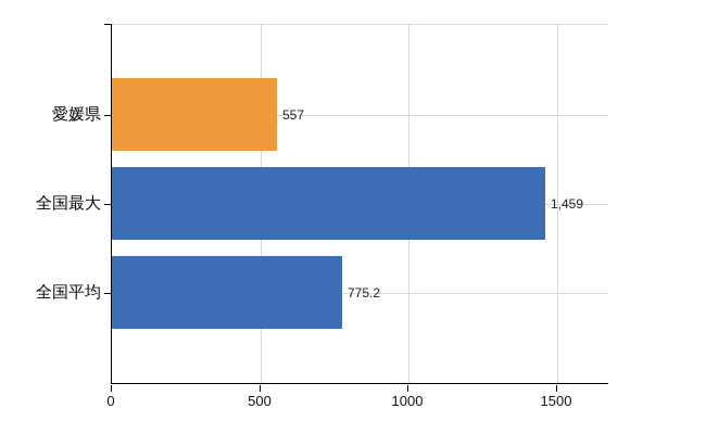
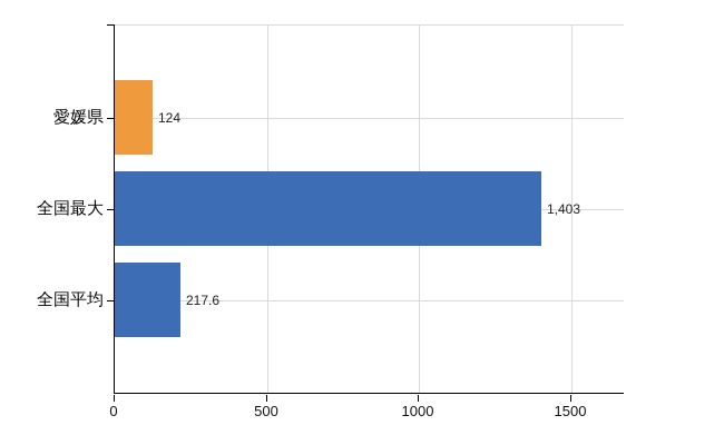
愛媛県: 557 -> 124
全国最大: 1,459 -> 1,403
全国平均: 775.2 -> 217.6
